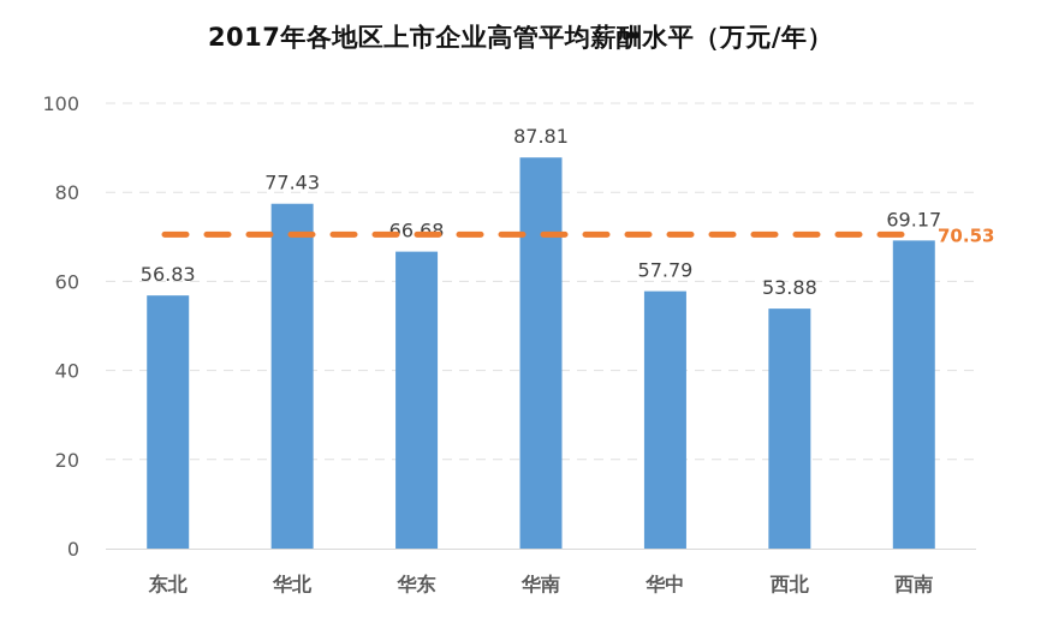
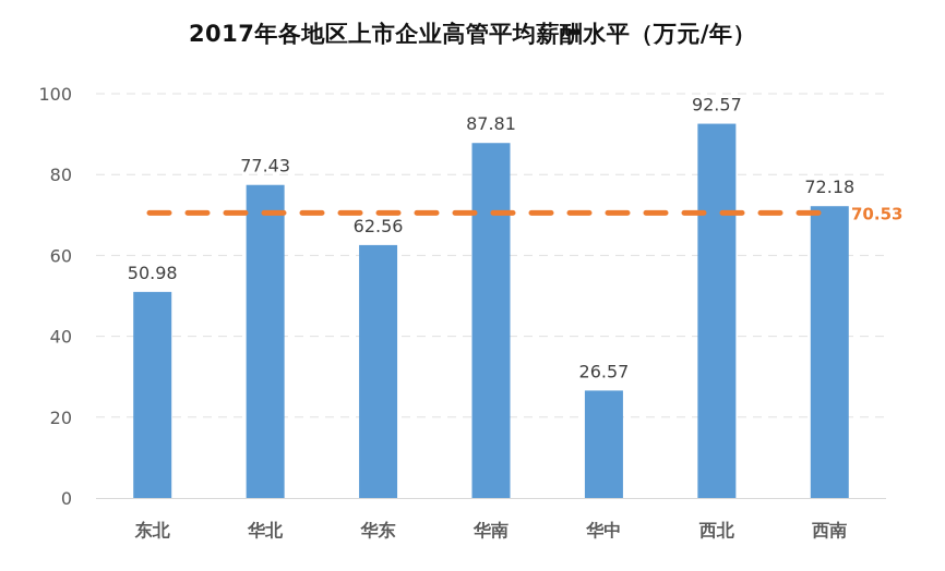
东北: 56.83 -> 50.98
华东: 66.68 -> 62.56
华中: 57.79 -> 26.57
西北: 53.88 -> 92.57
西南: 69.17 -> 72.18
